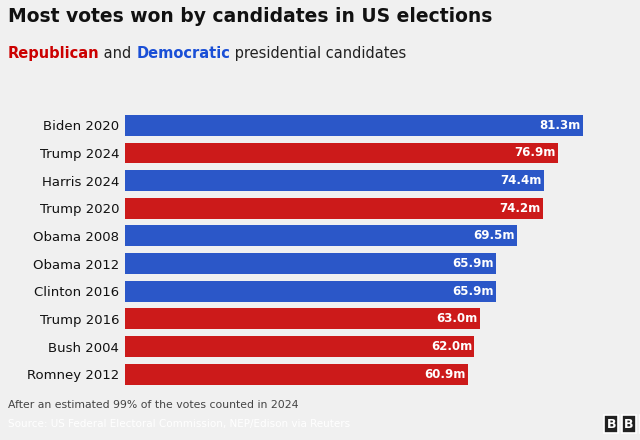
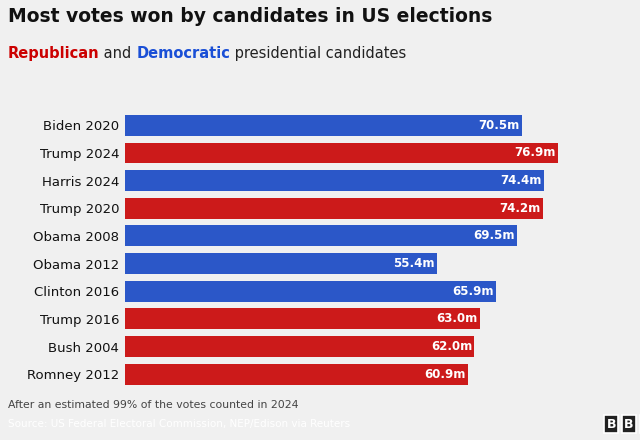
Biden 2020: 81.3m -> 70.5m
Obama 2012: 65.9m -> 55.4m
